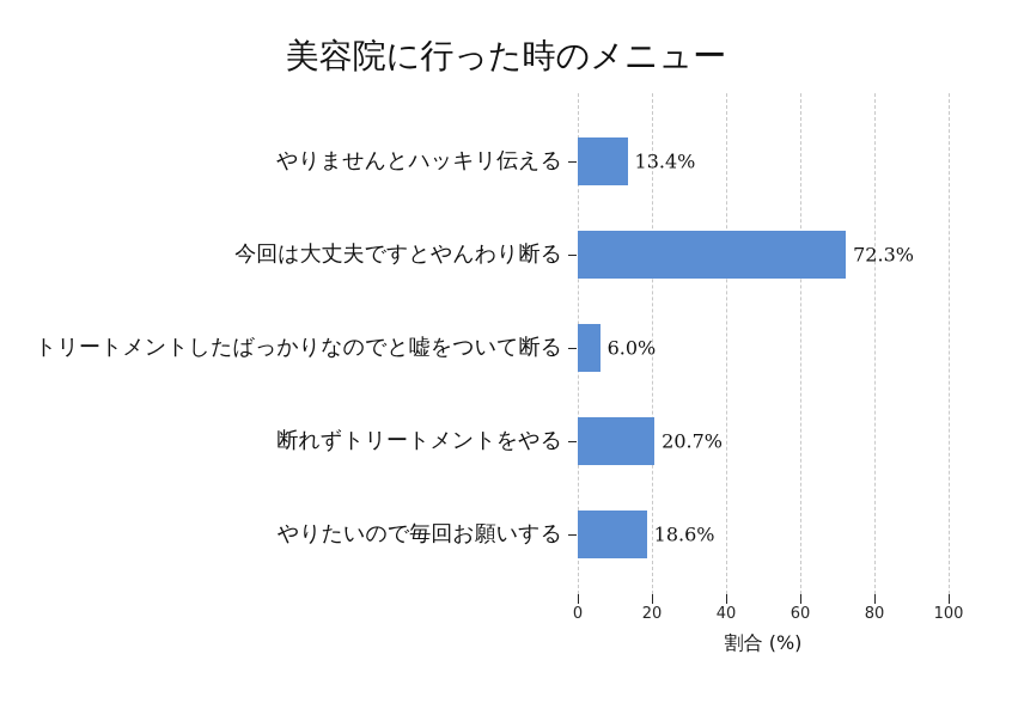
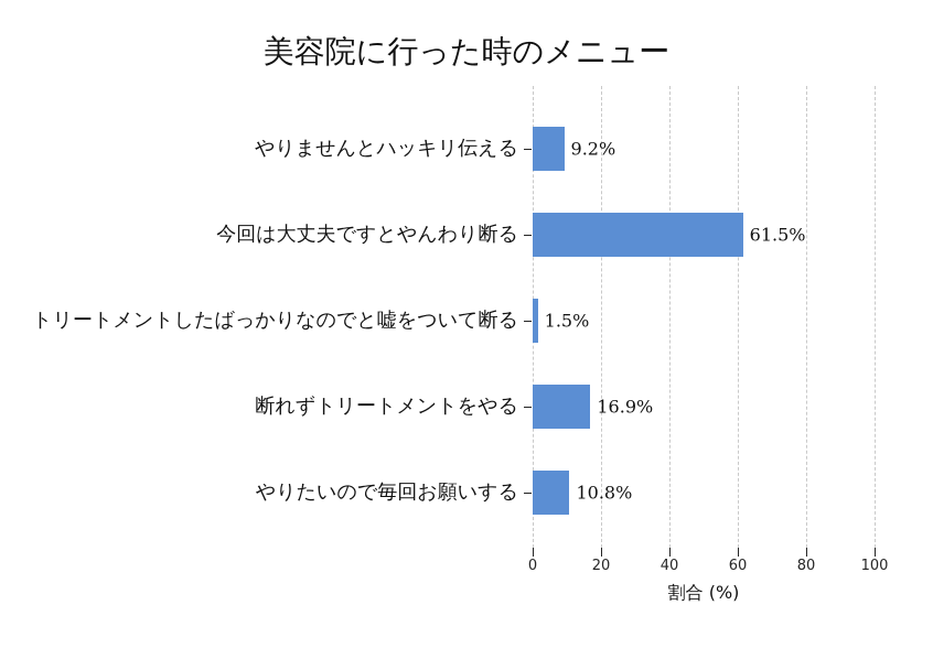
やりませんとハッキリ伝える: 13.4% -> 9.2%
今回は大丈夫ですとやんわり断る: 72.3% -> 61.5%
トリートメントしたばっかりなのでと嘘をついて断る: 6.0% -> 1.5%
断れずトリートメントをやる: 20.7% -> 16.9%
やりたいので毎回お願いする: 18.6% -> 10.8%
